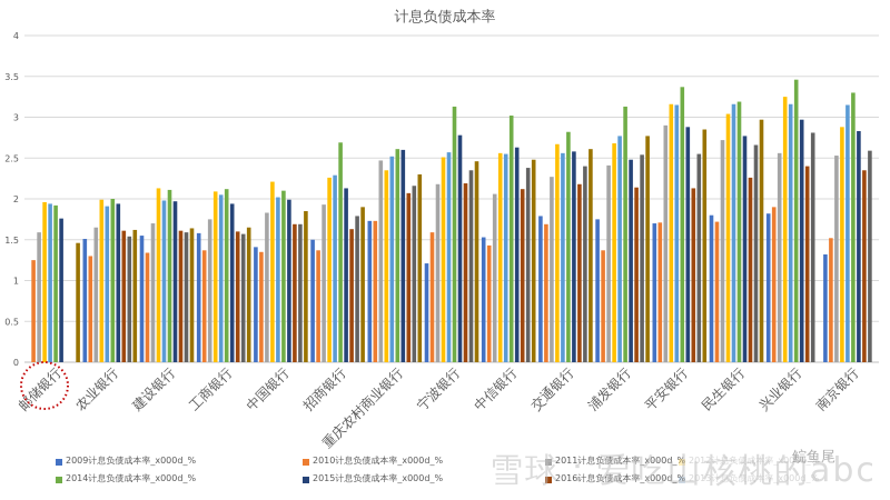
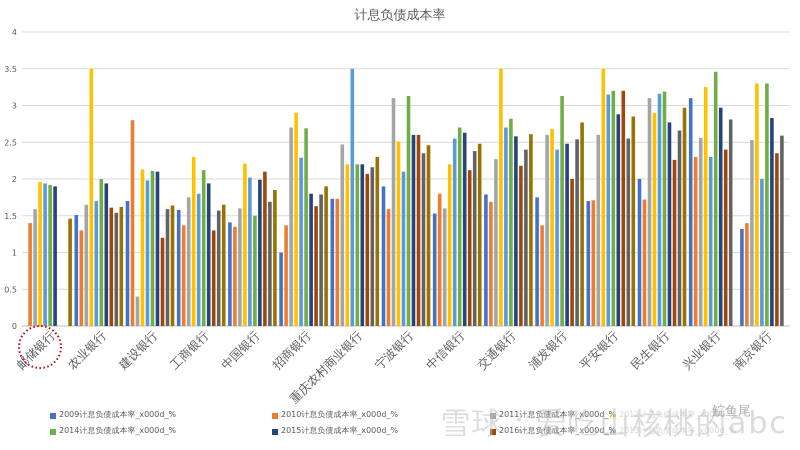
2010计息负债成本率_x000d_%/邮储银行: 1.2 -> 1.4
2015计息负债成本率_x000d_%/邮储银行: 1.8 -> 1.9
2012计息负债成本率_x000d_%/农业银行: 2.0 -> 3.5
2013计息负债成本率_x000d_%/农业银行: 1.9 -> 1.7
2009计息负债成本率_x000d_%/建设银行: 1.6 -> 1.7
2010计息负债成本率_x000d_%/建设银行: 1.3 -> 2.8
2011计息负债成本率_x000d_%/建设银行: 1.7 -> 0.4
2015计息负债成本率_x000d_%/建设银行: 2.0 -> 2.1
2016计息负债成本率_x000d_%/建设银行: 1.6 -> 1.2
2012计息负债成本率_x000d_%/工商银行: 2.1 -> 2.3
2013计息负债成本率_x000d_%/工商银行: 2.0 -> 1.8
2016计息负债成本率_x000d_%/工商银行: 1.6 -> 1.3
2011计息负债成本率_x000d_%/中国银行: 1.8 -> 1.6
2014计息负债成本率_x000d_%/中国银行: 2.1 -> 1.5
2016计息负债成本率_x000d_%/中国银行: 1.7 -> 2.1
2009计息负债成本率_x000d_%/招商银行: 1.5 -> 1.0
2011计息负债成本率_x000d_%/招商银行: 1.9 -> 2.7
2012计息负债成本率_x000d_%/招商银行: 2.3 -> 2.9
2015计息负债成本率_x000d_%/招商银行: 2.1 -> 1.8
2012计息负债成本率_x000d_%/重庆农村商业银行: 2.4 -> 2.2
2013计息负债成本率_x000d_%/重庆农村商业银行: 2.5 -> 3.5
2014计息负债成本率_x000d_%/重庆农村商业银行: 2.6 -> 2.2
2015计息负债成本率_x000d_%/重庆农村商业银行: 2.6 -> 2.2
2009计息负债成本率_x000d_%/宁波银行: 1.2 -> 1.9
2011计息负债成本率_x000d_%/宁波银行: 2.2 -> 3.1
2013计息负债成本率_x000d_%/宁波银行: 2.6 -> 2.1
2015计息负债成本率_x000d_%/宁波银行: 2.8 -> 2.6
2016计息负债成本率_x000d_%/宁波银行: 2.2 -> 2.6
2010计息负债成本率_x000d_%/中信银行: 1.4 -> 1.8
2011计息负债成本率_x000d_%/中信银行: 2.1 -> 1.6
2012计息负债成本率_x000d_%/中信银行: 2.6 -> 2.2
2014计息负债成本率_x000d_%/中信银行: 3.0 -> 2.7
2012计息负债成本率_x000d_%/交通银行: 2.7 -> 3.5
2013计息负债成本率_x000d_%/交通银行: 2.6 -> 2.7
2011计息负债成本率_x000d_%/浦发银行: 2.4 -> 2.6
2013计息负债成本率_x000d_%/浦发银行: 2.8 -> 2.4
2016计息负债成本率_x000d_%/浦发银行: 2.1 -> 2.0
2011计息负债成本率_x000d_%/平安银行: 2.9 -> 2.6
2012计息负债成本率_x000d_%/平安银行: 3.2 -> 3.5
2014计息负债成本率_x000d_%/平安银行: 3.4 -> 3.2
2016计息负债成本率_x000d_%/平安银行: 2.1 -> 3.2
2009计息负债成本率_x000d_%/民生银行: 1.8 -> 2.0
2011计息负债成本率_x000d_%/民生银行: 2.7 -> 3.1
2012计息负债成本率_x000d_%/民生银行: 3.0 -> 2.9
2009计息负债成本率_x000d_%/兴业银行: 1.8 -> 3.1
2010计息负债成本率_x000d_%/兴业银行: 1.9 -> 2.3
2013计息负债成本率_x000d_%/兴业银行: 3.2 -> 2.3
2010计息负债成本率_x000d_%/南京银行: 1.5 -> 1.4
2012计息负债成本率_x000d_%/南京银行: 2.9 -> 3.3
2013计息负债成本率_x000d_%/南京银行: 3.1 -> 2.0
